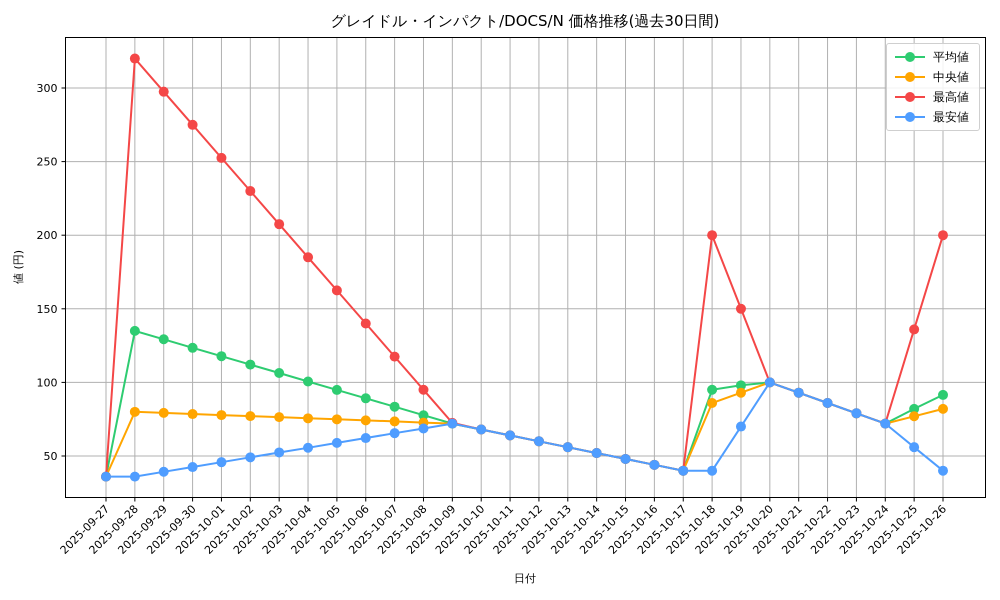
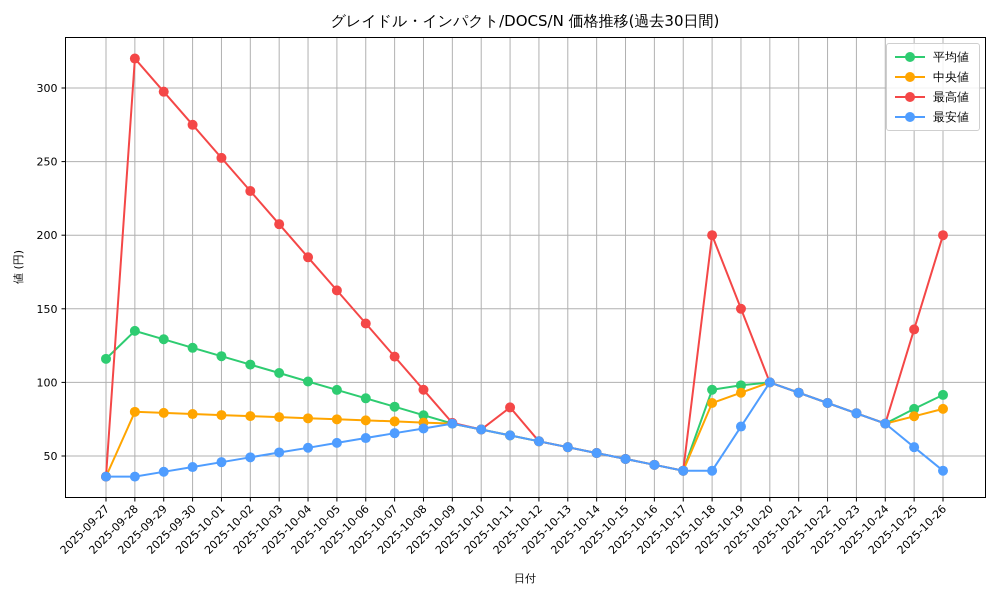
平均値/2025-09-27: 36 -> 116
最高値/2025-10-11: 64 -> 83
